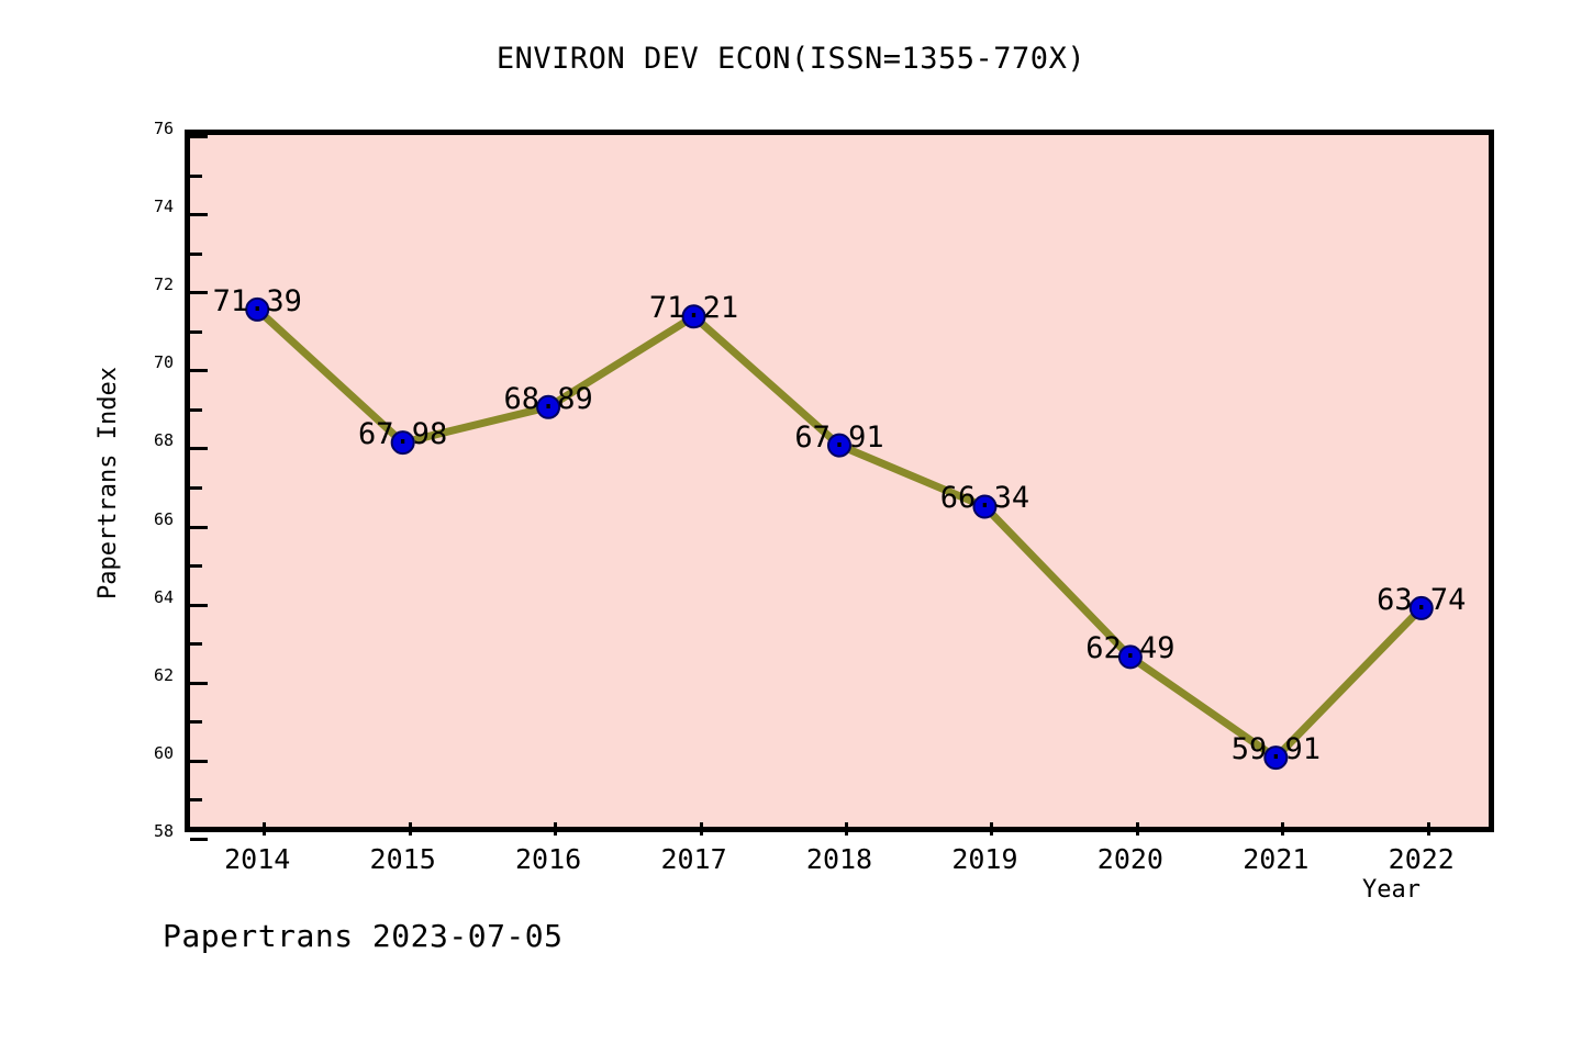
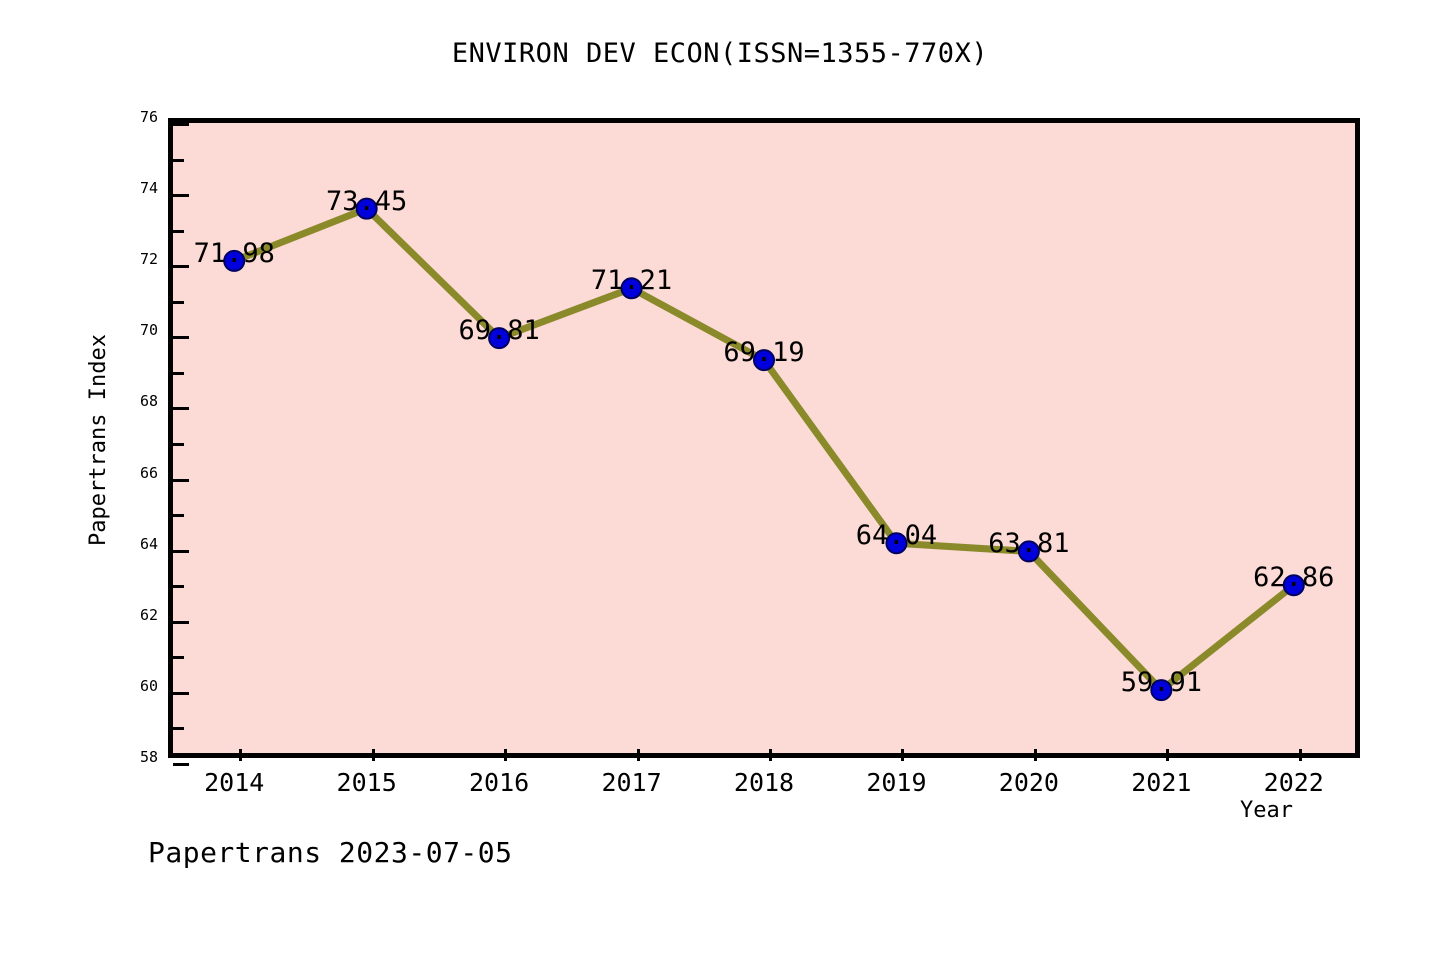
2014: 71.39 -> 71.98
2015: 67.98 -> 73.45
2016: 68.89 -> 69.81
2018: 67.91 -> 69.19
2019: 66.34 -> 64.04
2020: 62.49 -> 63.81
2022: 63.74 -> 62.86
